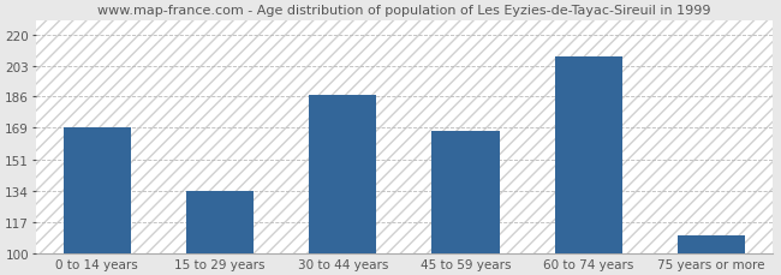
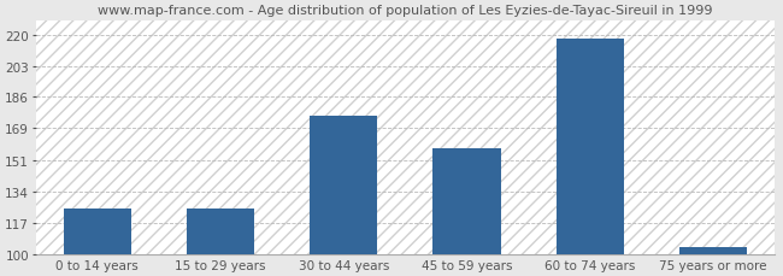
0 to 14 years: 169 -> 125
15 to 29 years: 134 -> 125
30 to 44 years: 187 -> 176
45 to 59 years: 167 -> 158
60 to 74 years: 208 -> 218
75 years or more: 110 -> 104
